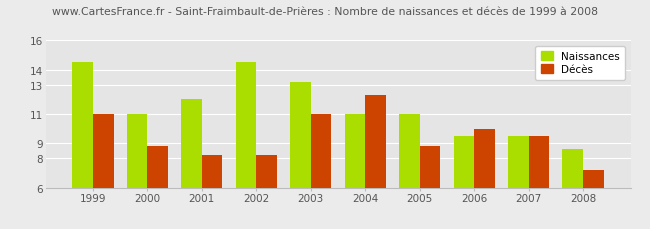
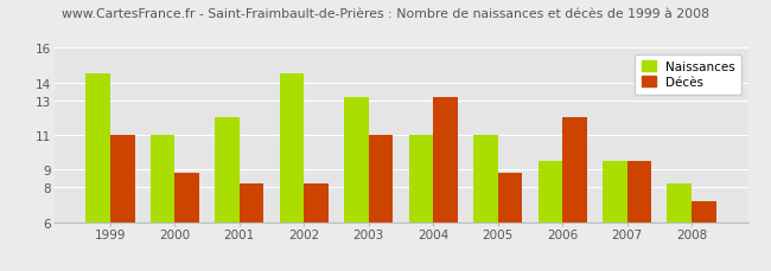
Décès/2004: 12.3 -> 13.2
Décès/2006: 10.0 -> 12.0
Naissances/2008: 8.6 -> 8.2
